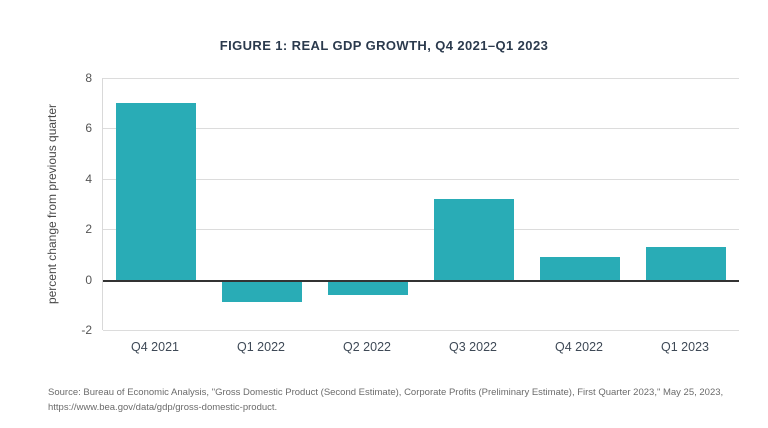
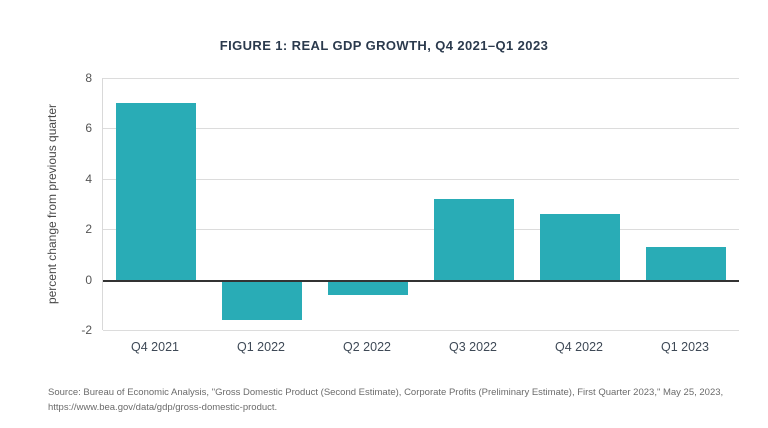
Q1 2022: -0.9 -> -1.6
Q4 2022: 0.9 -> 2.6
